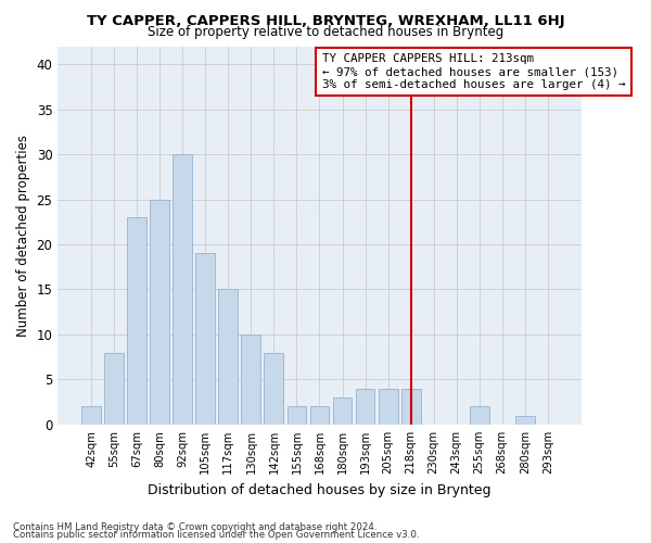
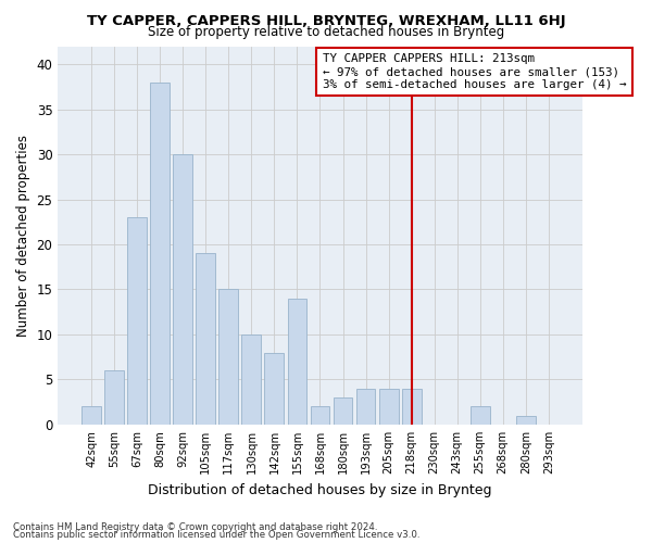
55sqm: 8 -> 6
80sqm: 25 -> 38
155sqm: 2 -> 14
